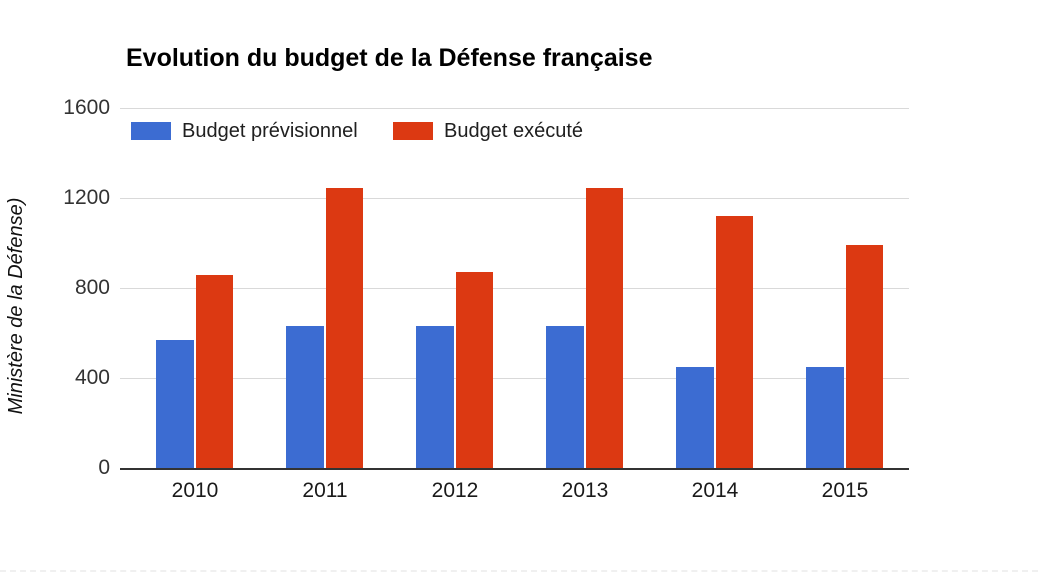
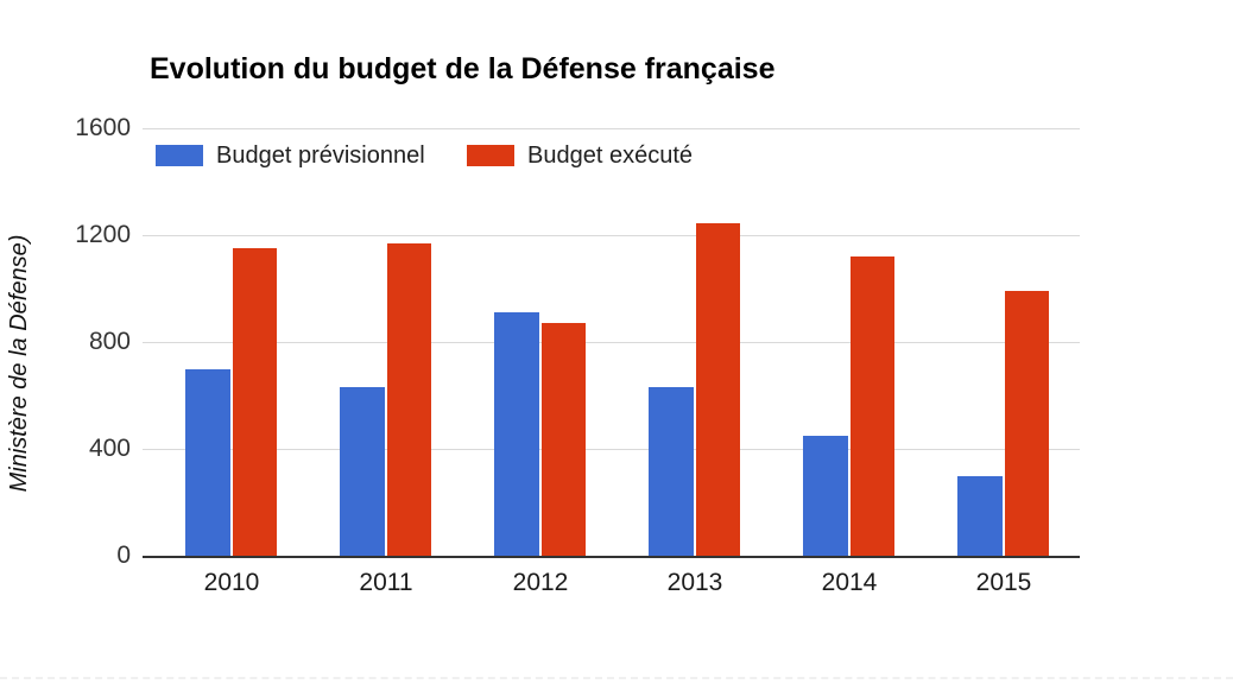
Budget prévisionnel/2010: 570 -> 700
Budget exécuté/2010: 860 -> 1150
Budget exécuté/2011: 1240 -> 1170
Budget prévisionnel/2012: 630 -> 910
Budget prévisionnel/2015: 450 -> 300
